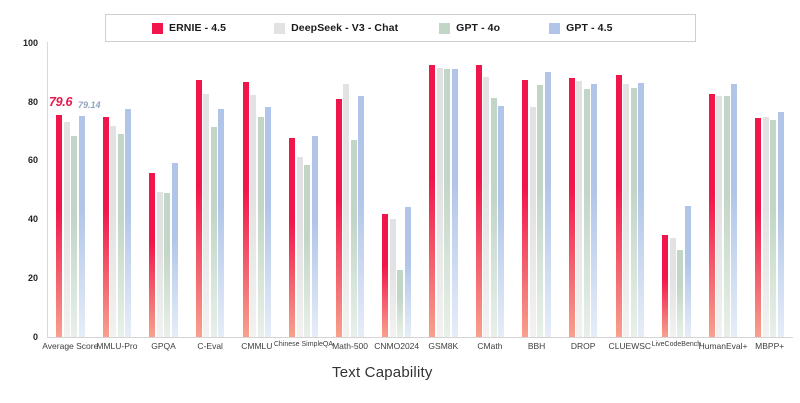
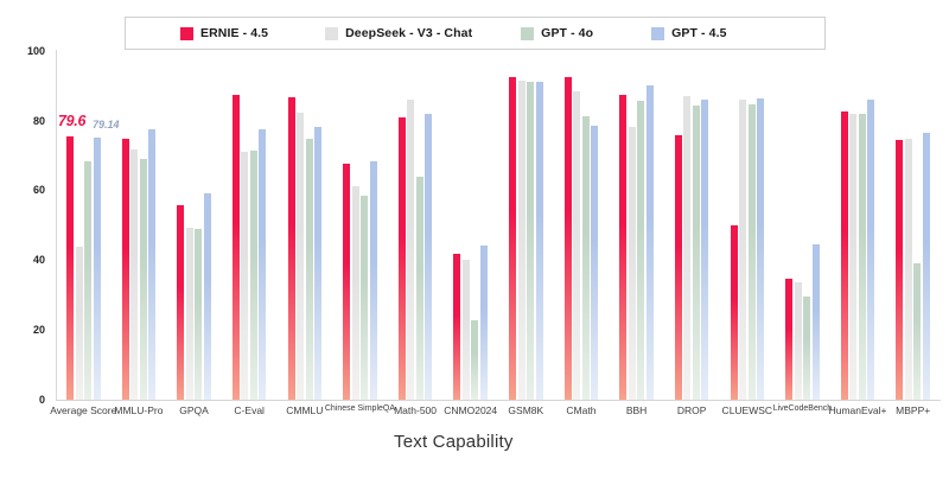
DeepSeek - V3 - Chat/Average Score: 77 -> 48
DeepSeek - V3 - Chat/C-Eval: 86 -> 75
GPT - 4o/Math-500: 71 -> 68
ERNIE - 4.5/DROP: 92 -> 80
ERNIE - 4.5/CLUEWSC: 93 -> 54
GPT - 4o/MBPP+: 78 -> 43
